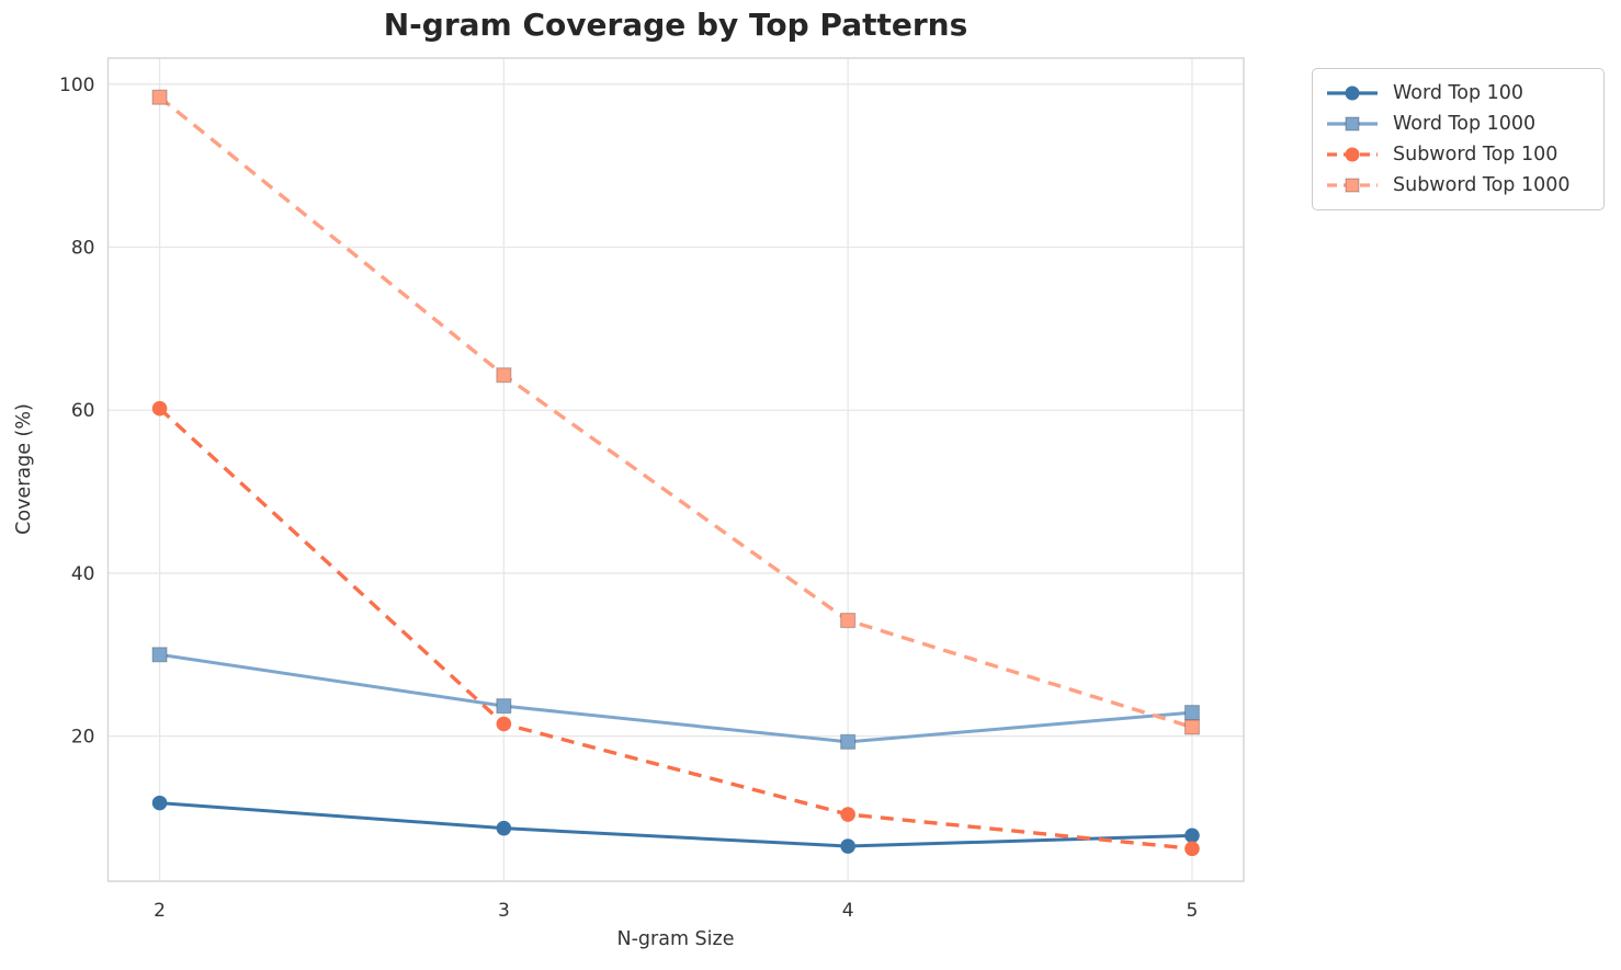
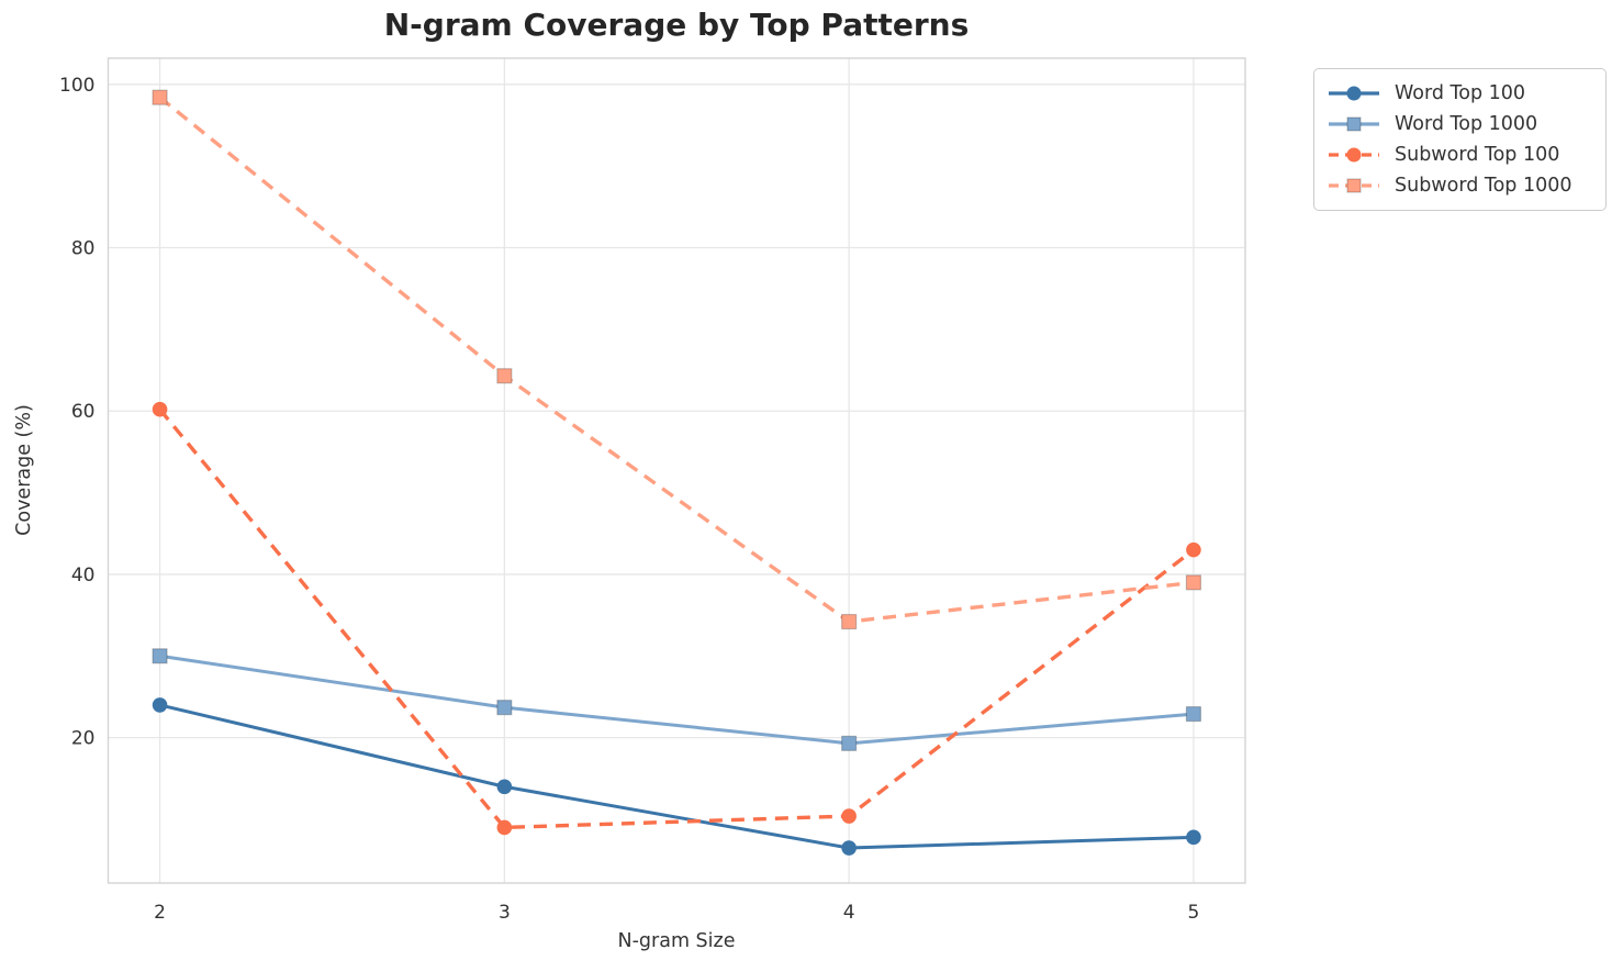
Word Top 100/2: 12 -> 24
Word Top 100/3: 9 -> 14
Subword Top 100/3: 22 -> 9
Subword Top 100/5: 6 -> 43
Subword Top 1000/5: 21 -> 39
